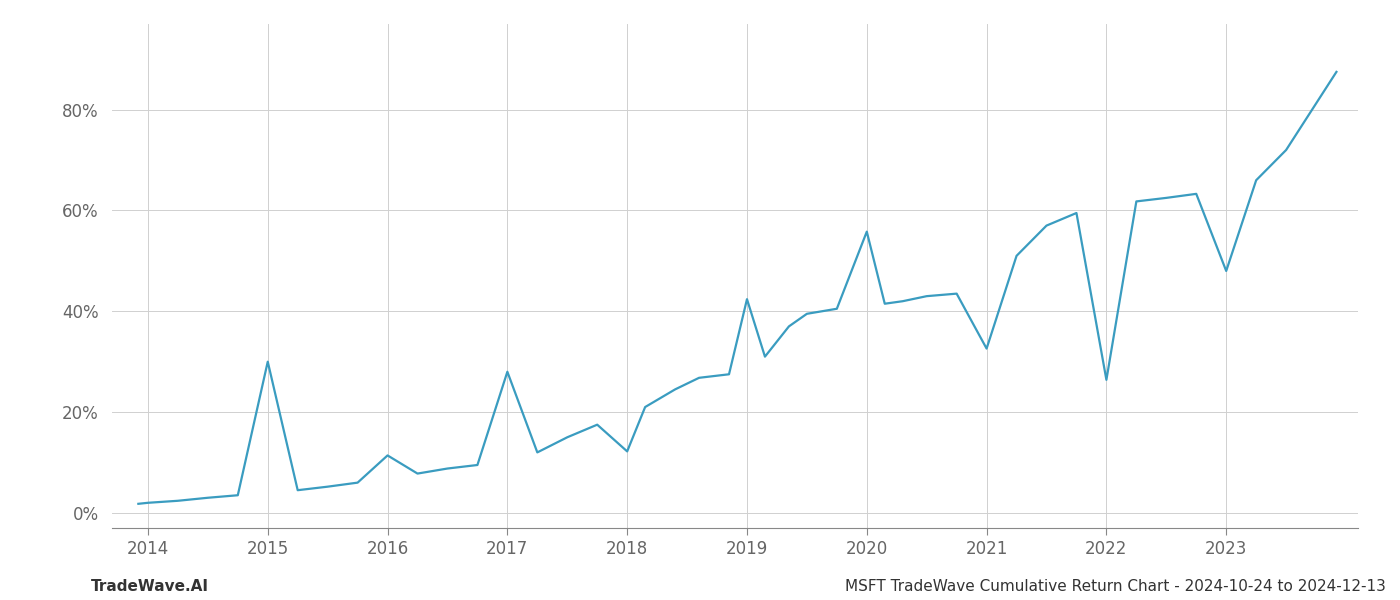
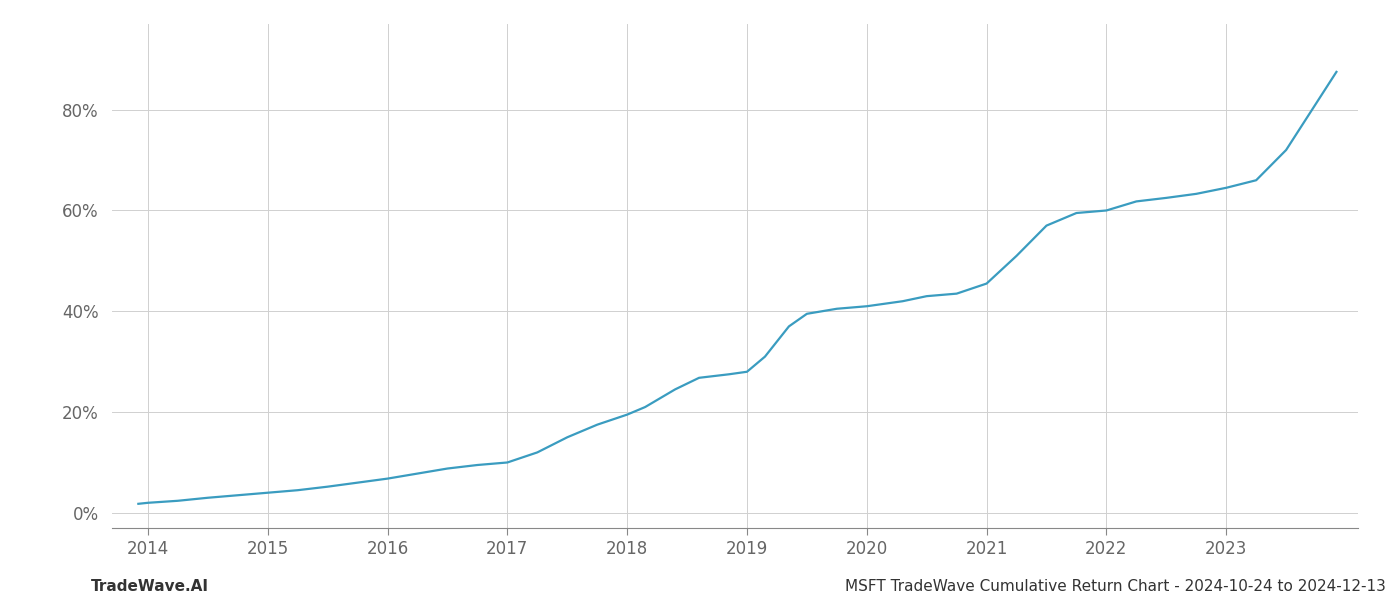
2015: 30.0% -> 4.0%
2016: 11.4% -> 6.8%
2017: 28.0% -> 10.0%
2018: 12.2% -> 19.5%
2019: 42.4% -> 28.0%
2020: 55.8% -> 41.0%
2021: 32.6% -> 45.5%
2022: 26.4% -> 60.0%
2023: 48.0% -> 64.5%
